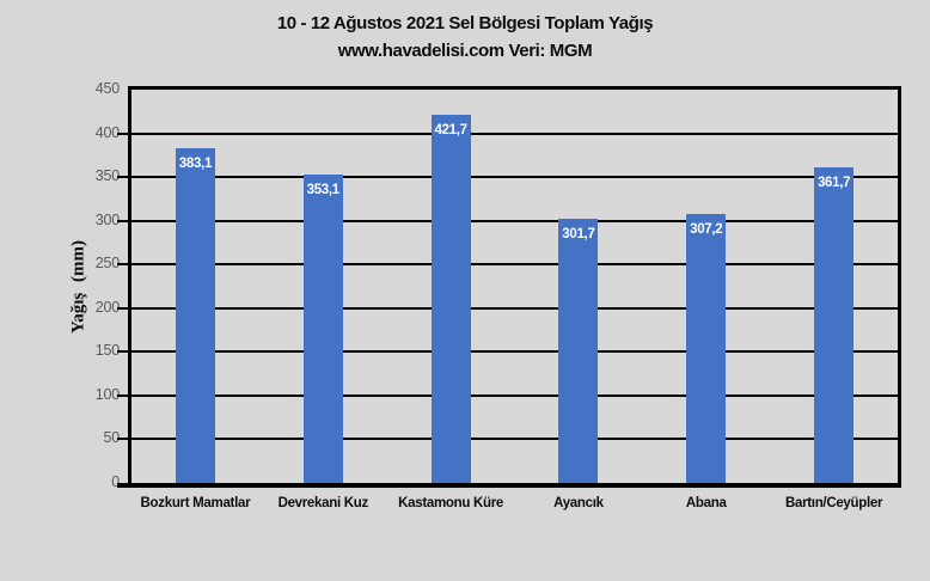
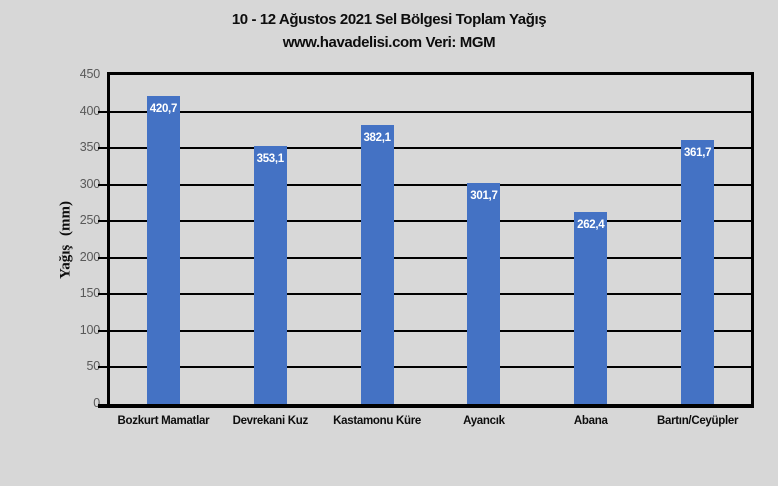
Bozkurt Mamatlar: 383,1 -> 420,7
Kastamonu Küre: 421,7 -> 382,1
Abana: 307,2 -> 262,4
